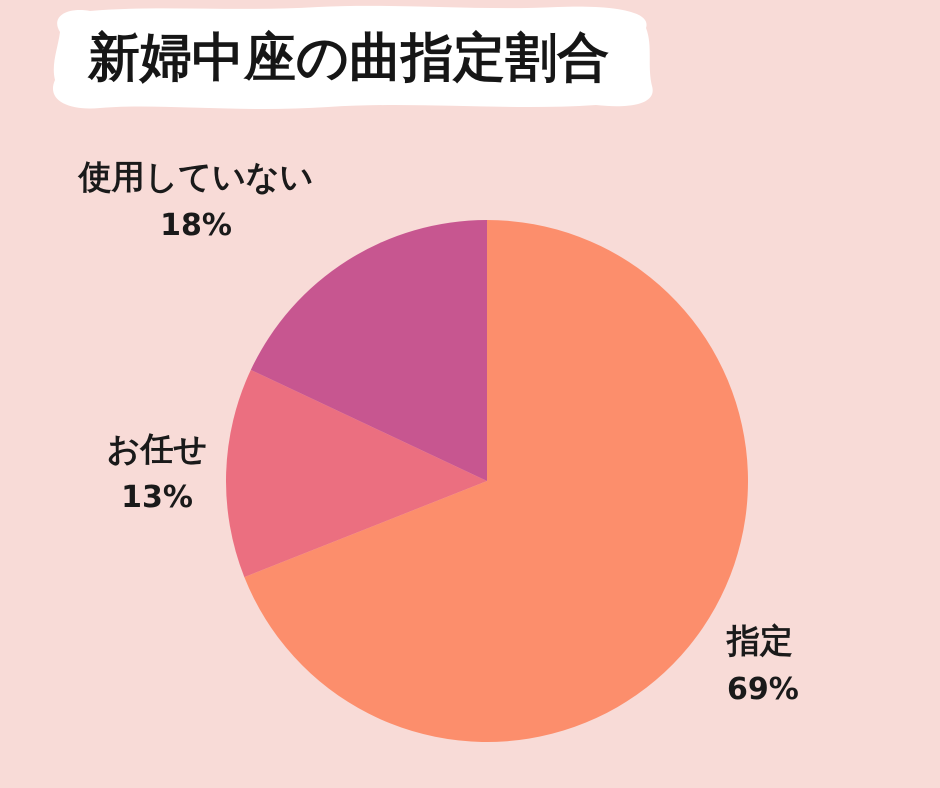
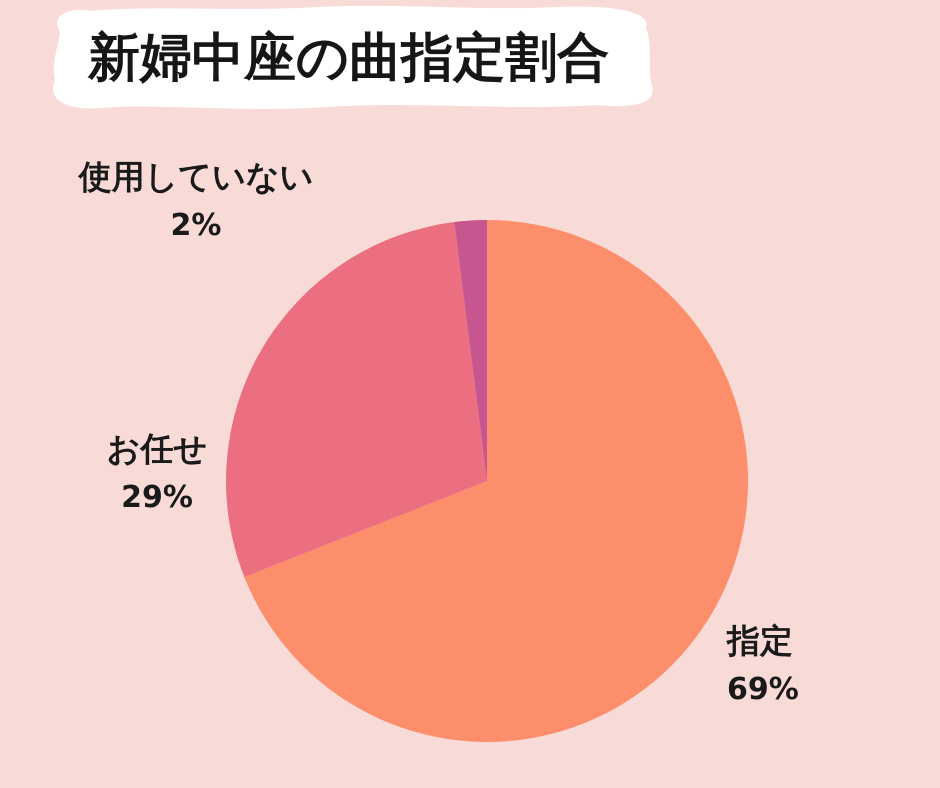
お任せ: 13% -> 29%
使用していない: 18% -> 2%
